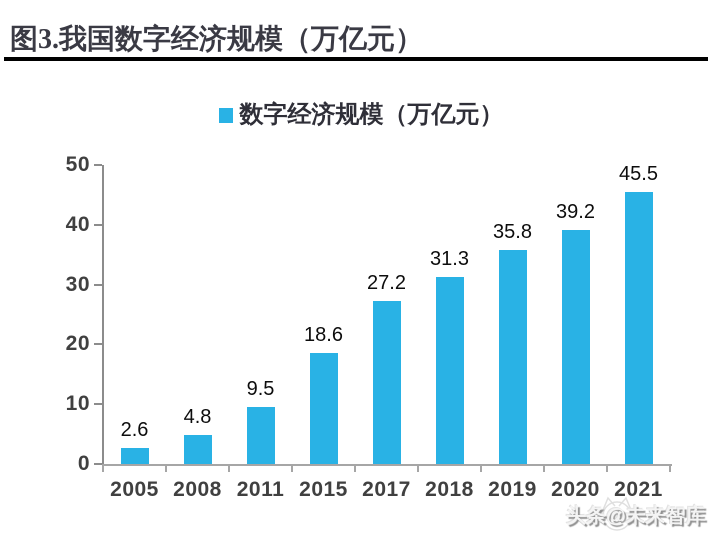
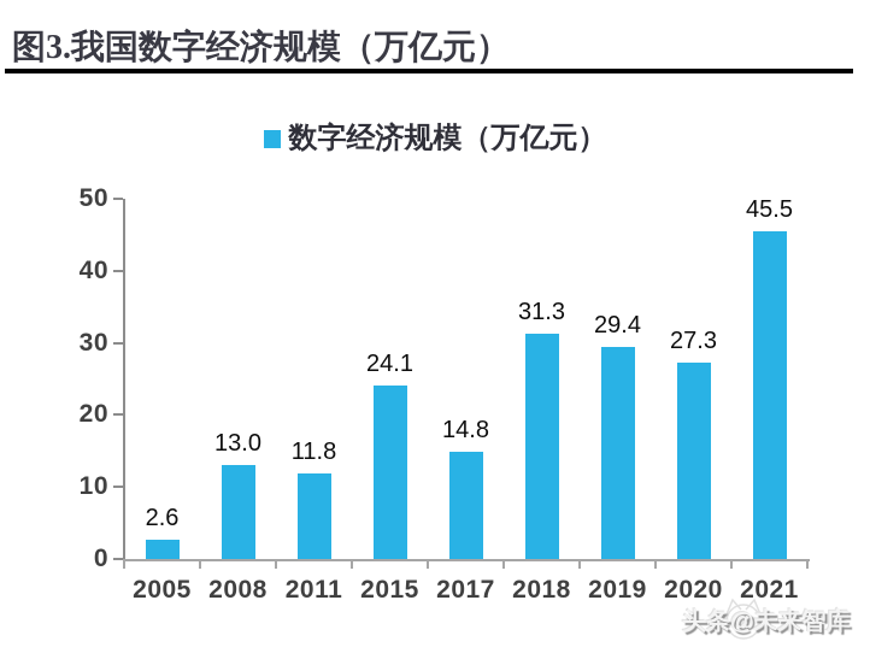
2008: 4.8 -> 13.0
2011: 9.5 -> 11.8
2015: 18.6 -> 24.1
2017: 27.2 -> 14.8
2019: 35.8 -> 29.4
2020: 39.2 -> 27.3
